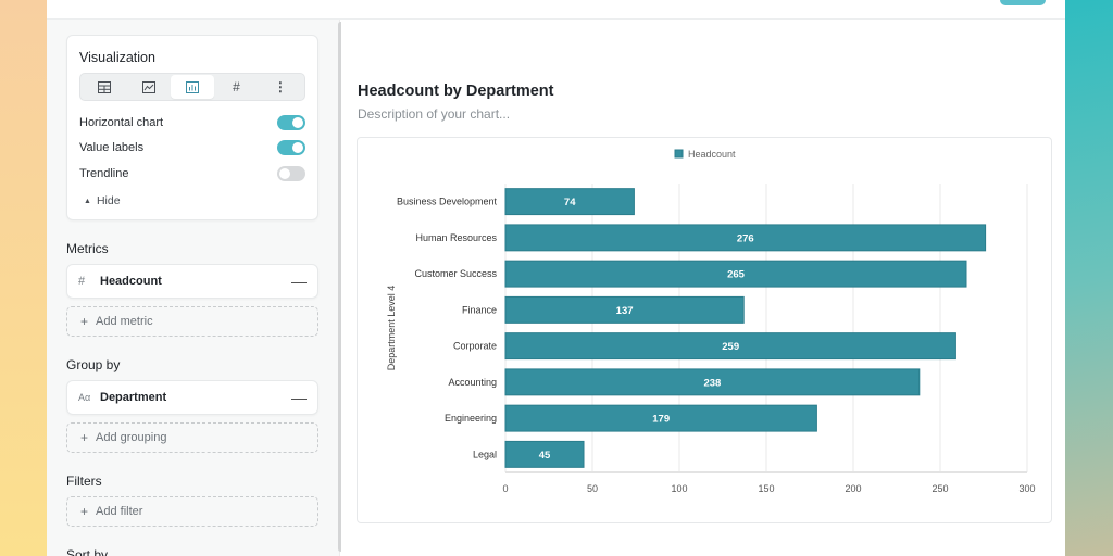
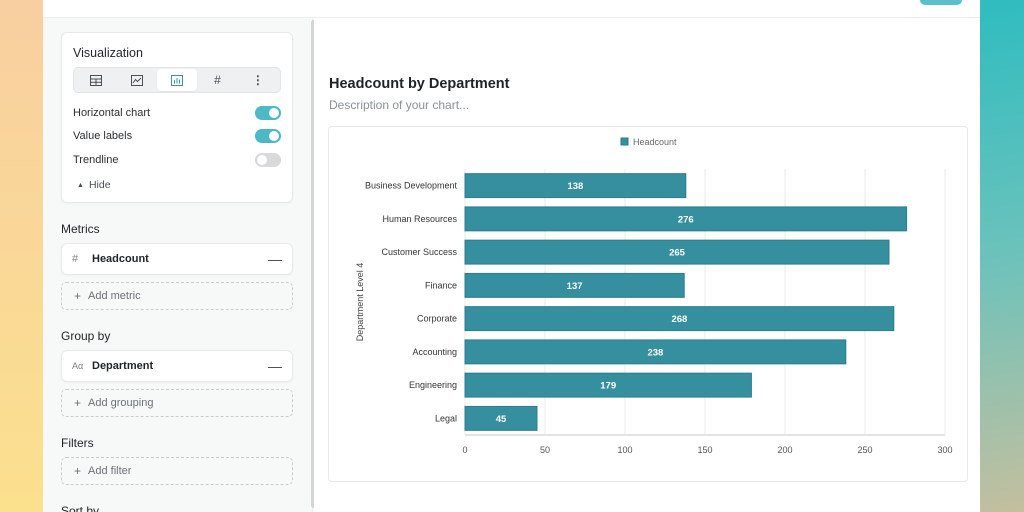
Business Development: 74 -> 138
Corporate: 259 -> 268
